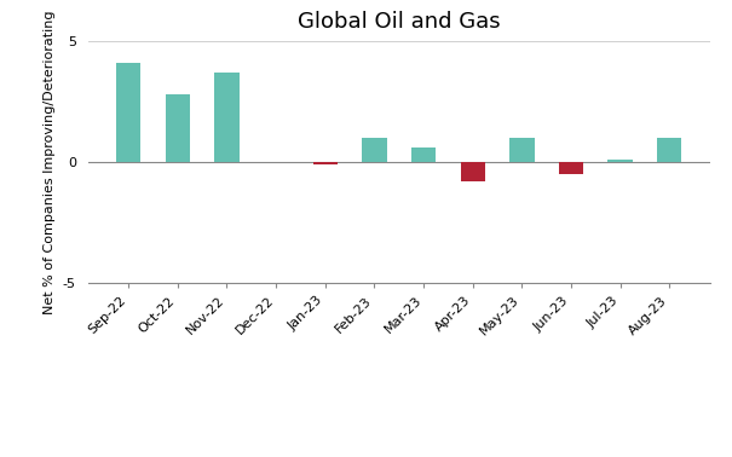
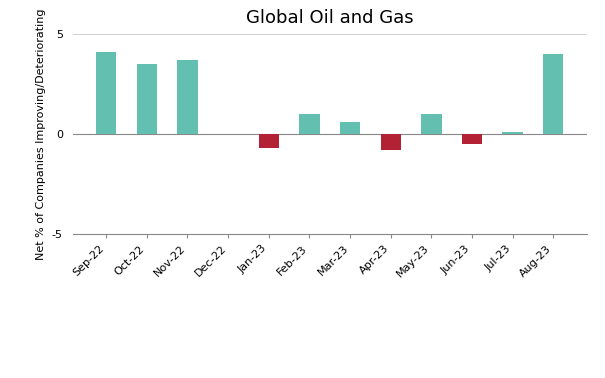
Oct-22: 2.8 -> 3.5
Jan-23: -0.1 -> -0.7
Aug-23: 1.0 -> 4.0
